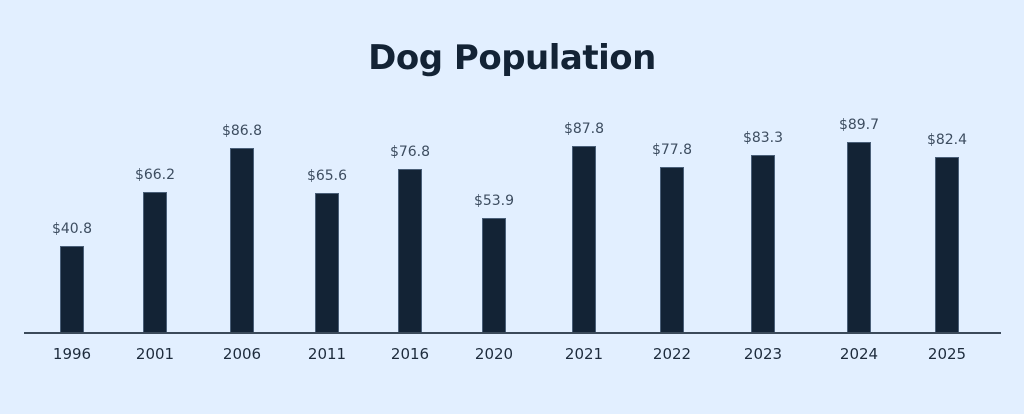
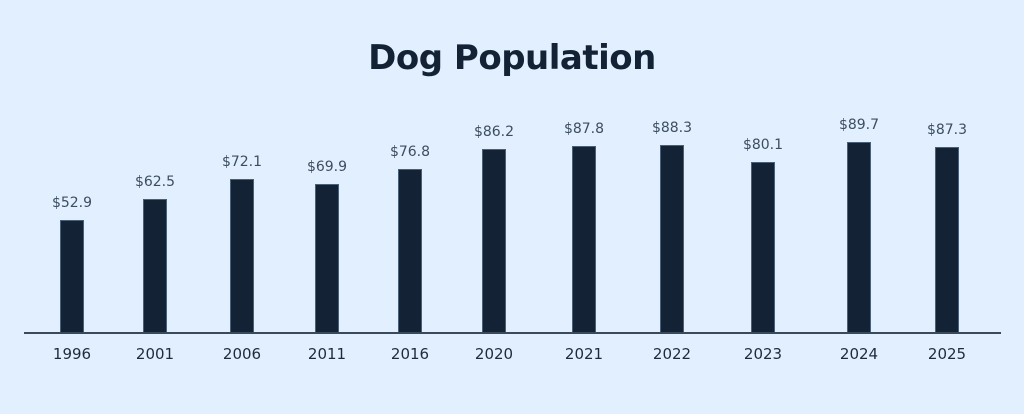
1996: $40.8 -> $52.9
2001: $66.2 -> $62.5
2006: $86.8 -> $72.1
2011: $65.6 -> $69.9
2020: $53.9 -> $86.2
2022: $77.8 -> $88.3
2023: $83.3 -> $80.1
2025: $82.4 -> $87.3
